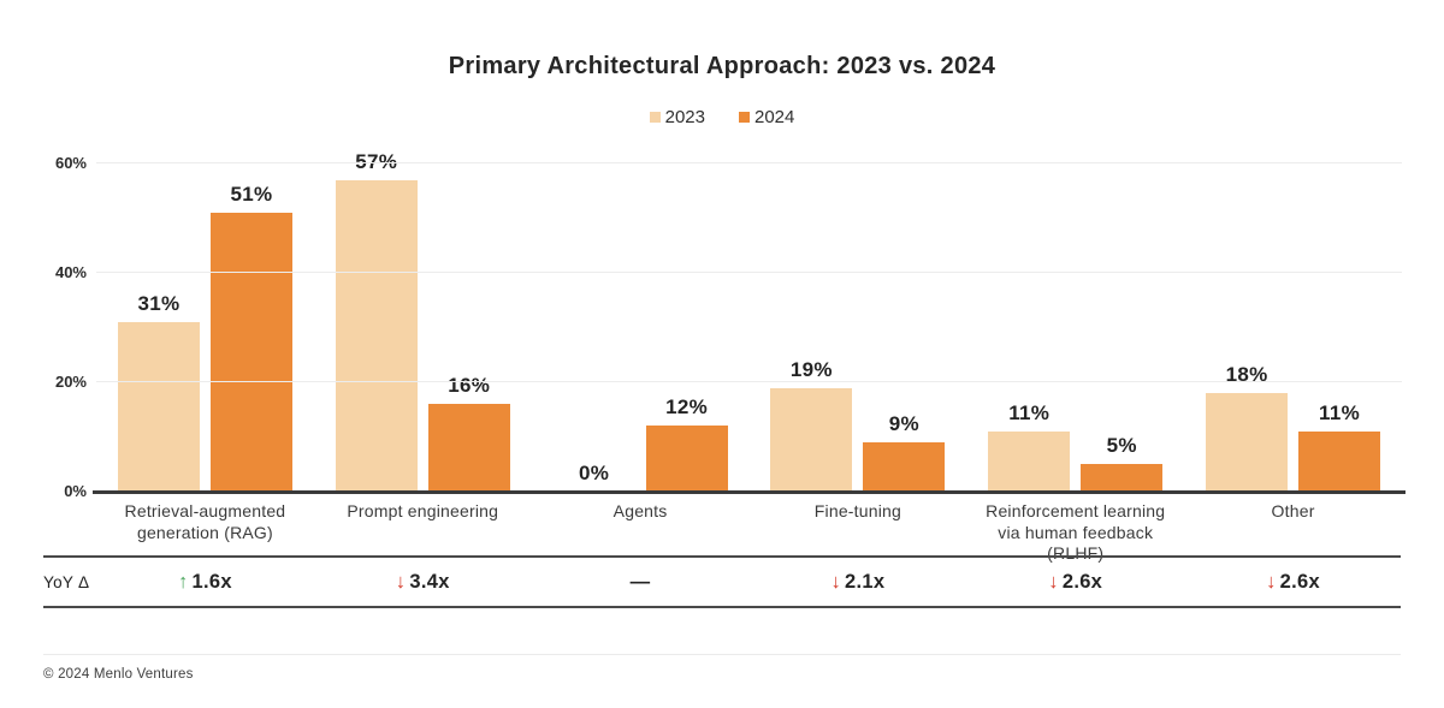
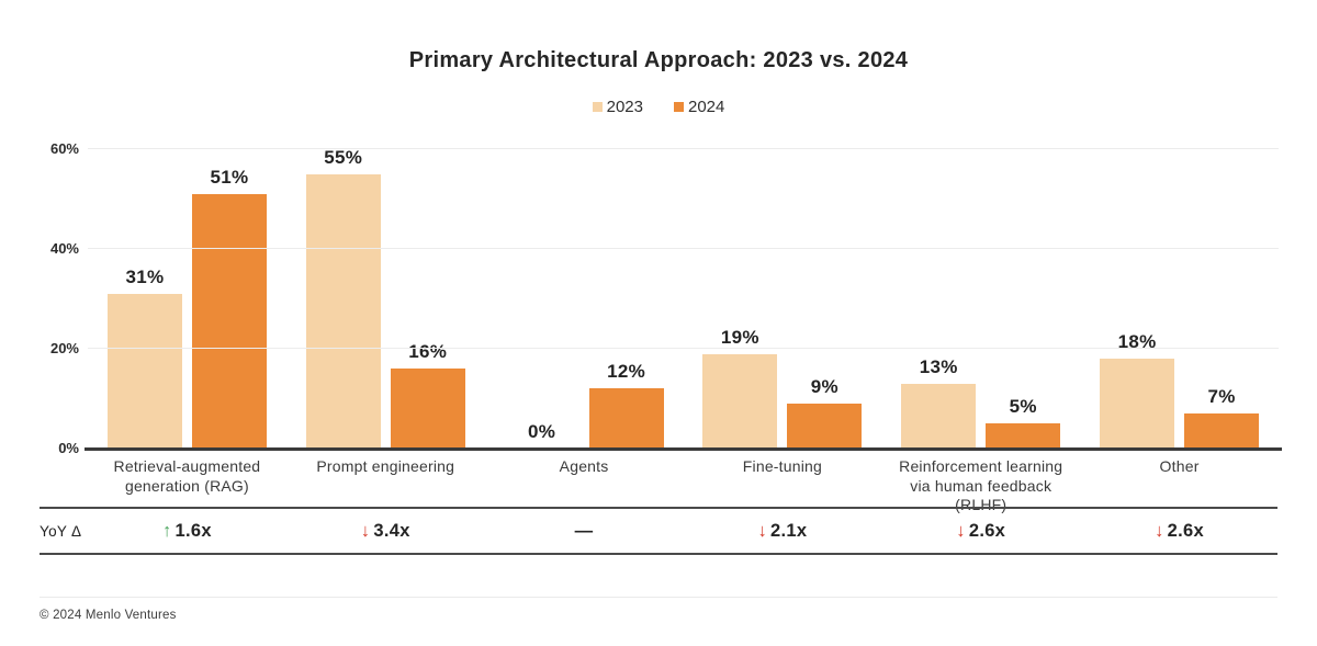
2023/Prompt engineering: 57% -> 55%
2023/Reinforcement learning via human feedback (RLHF): 11% -> 13%
2024/Other: 11% -> 7%
